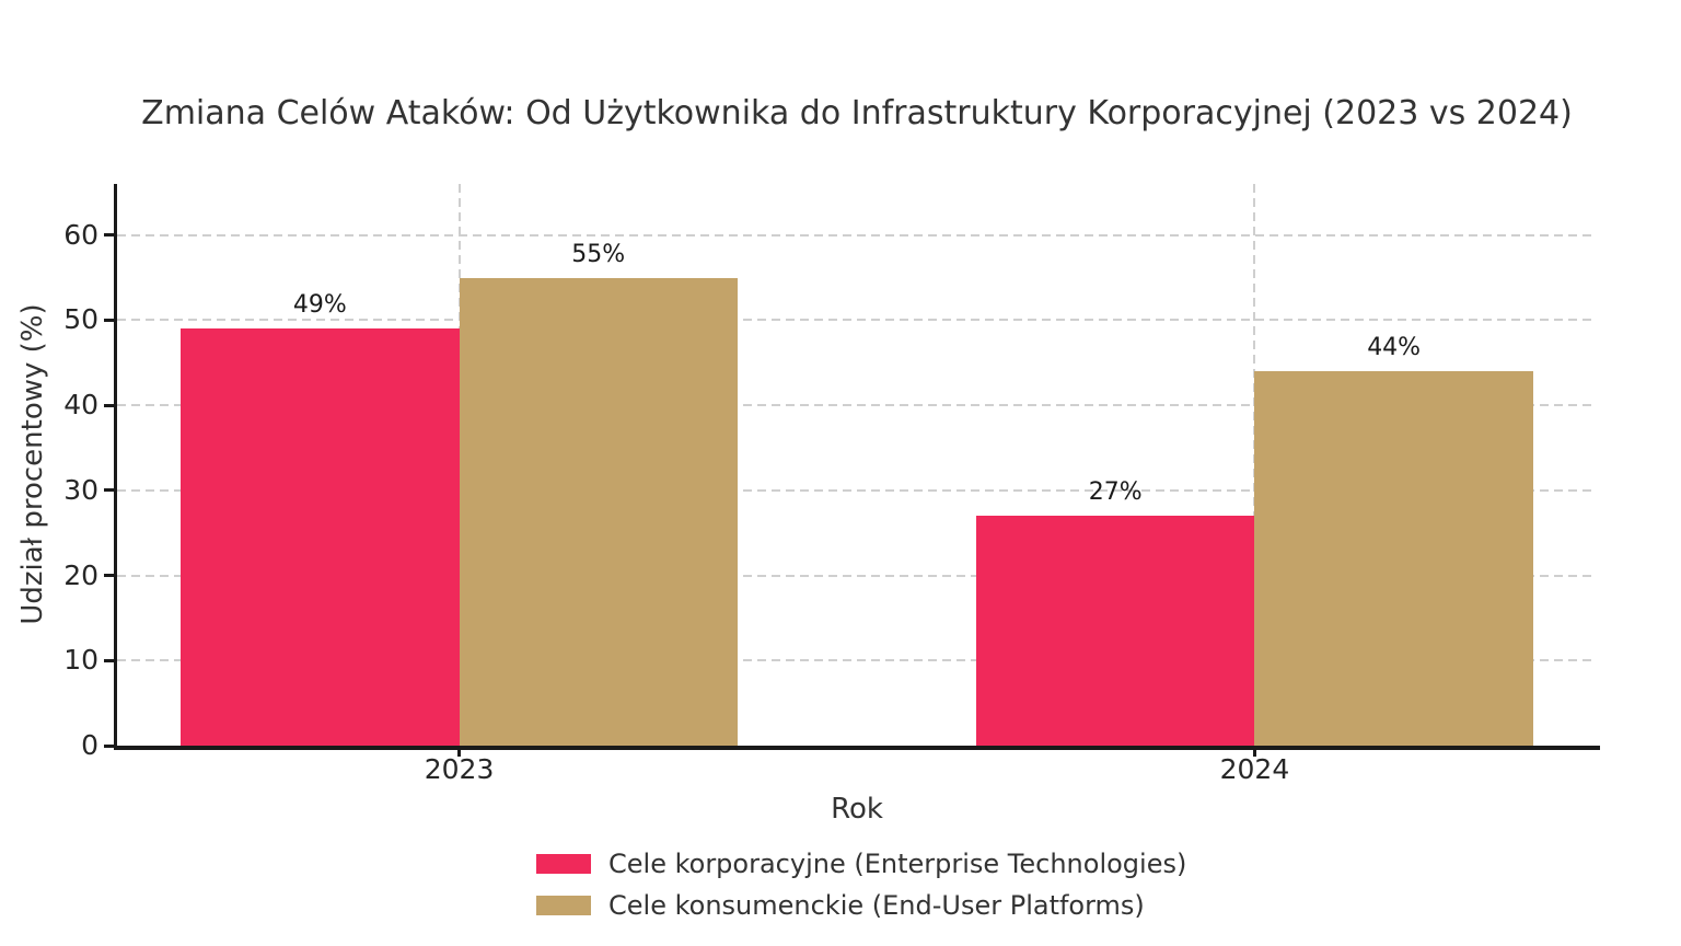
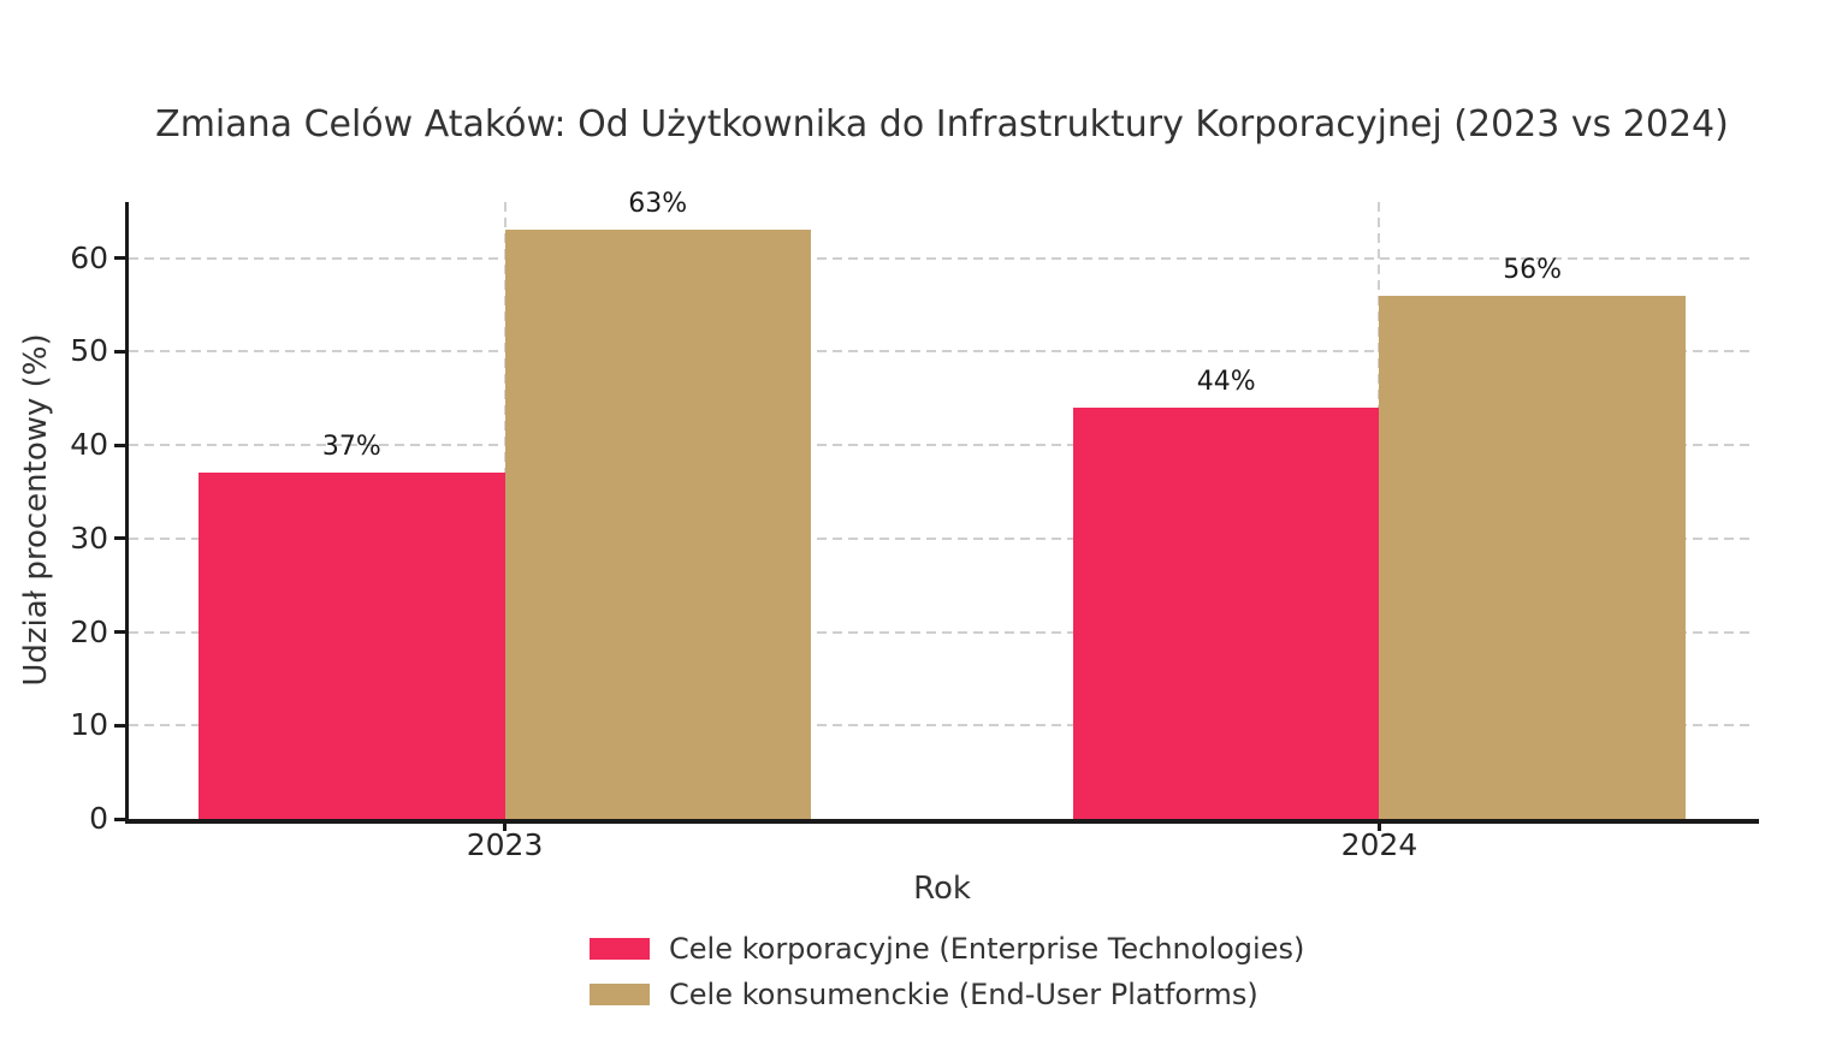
Cele korporacyjne (Enterprise Technologies)/2023: 49% -> 37%
Cele konsumenckie (End-User Platforms)/2023: 55% -> 63%
Cele korporacyjne (Enterprise Technologies)/2024: 27% -> 44%
Cele konsumenckie (End-User Platforms)/2024: 44% -> 56%
